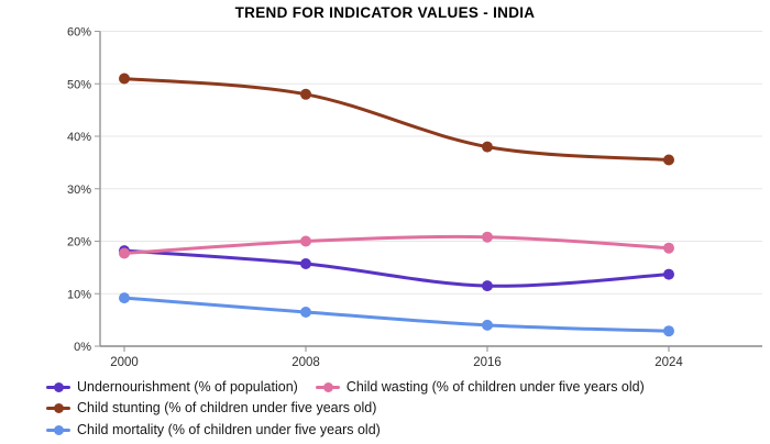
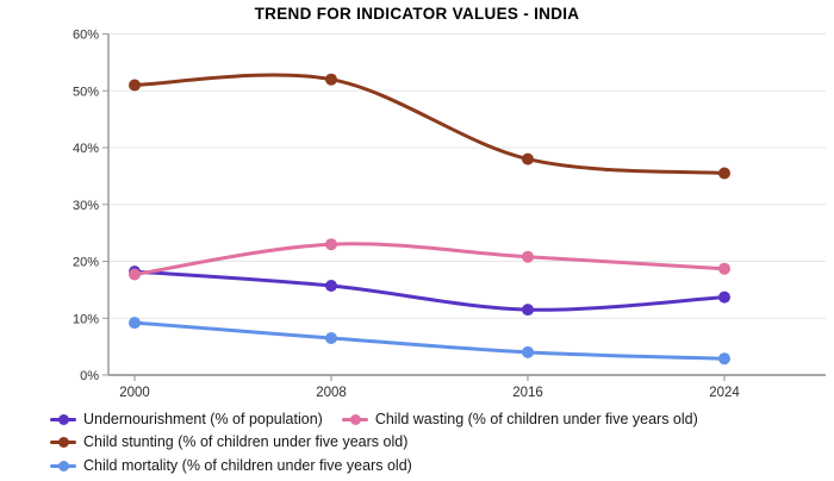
Child wasting (% of children under five years old)/2008: 20% -> 23%
Child stunting (% of children under five years old)/2008: 48% -> 52%
